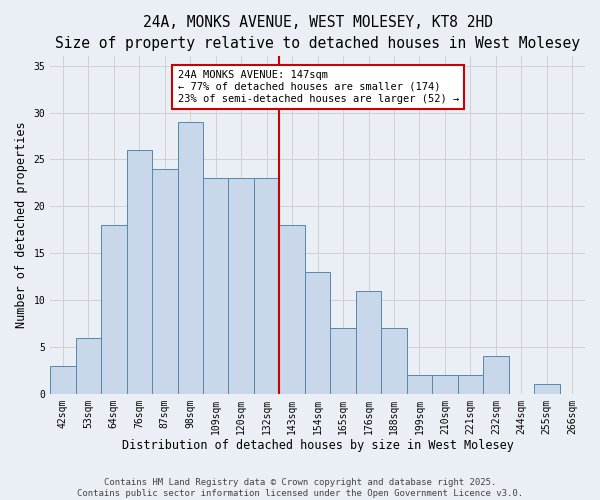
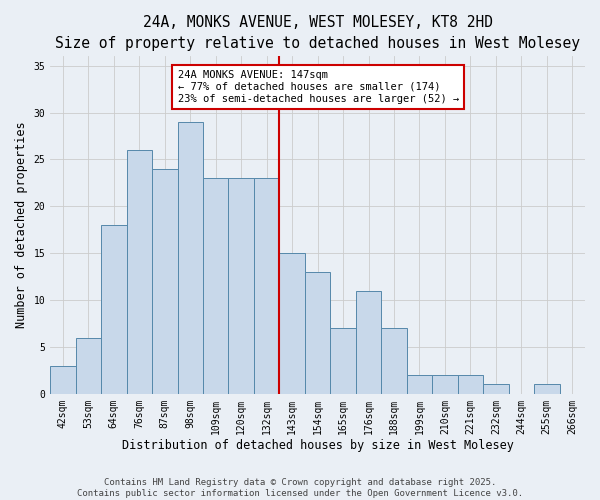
143sqm: 18 -> 15
232sqm: 4 -> 1
